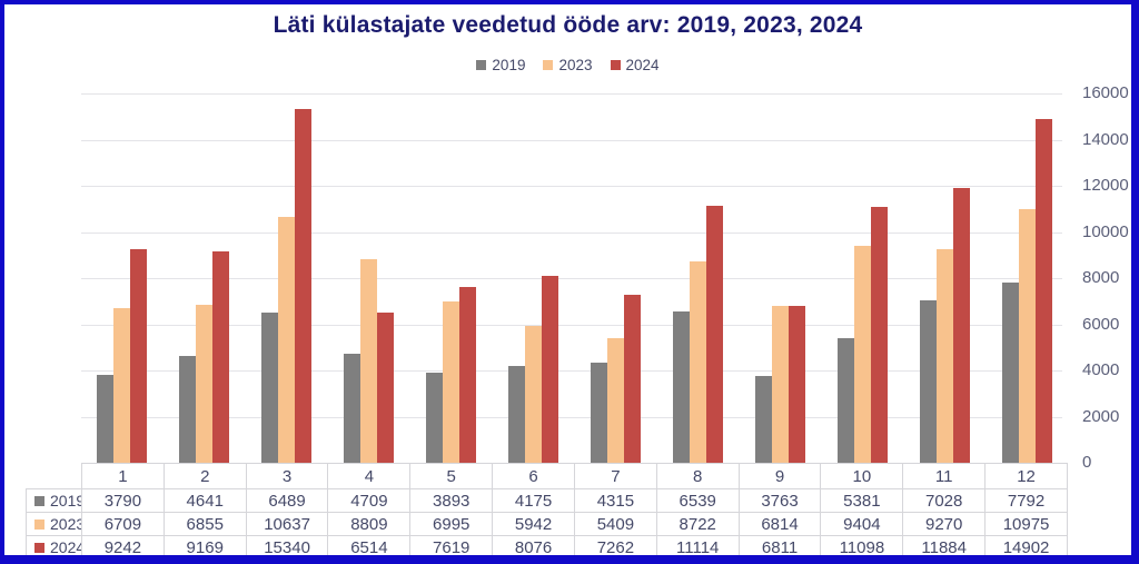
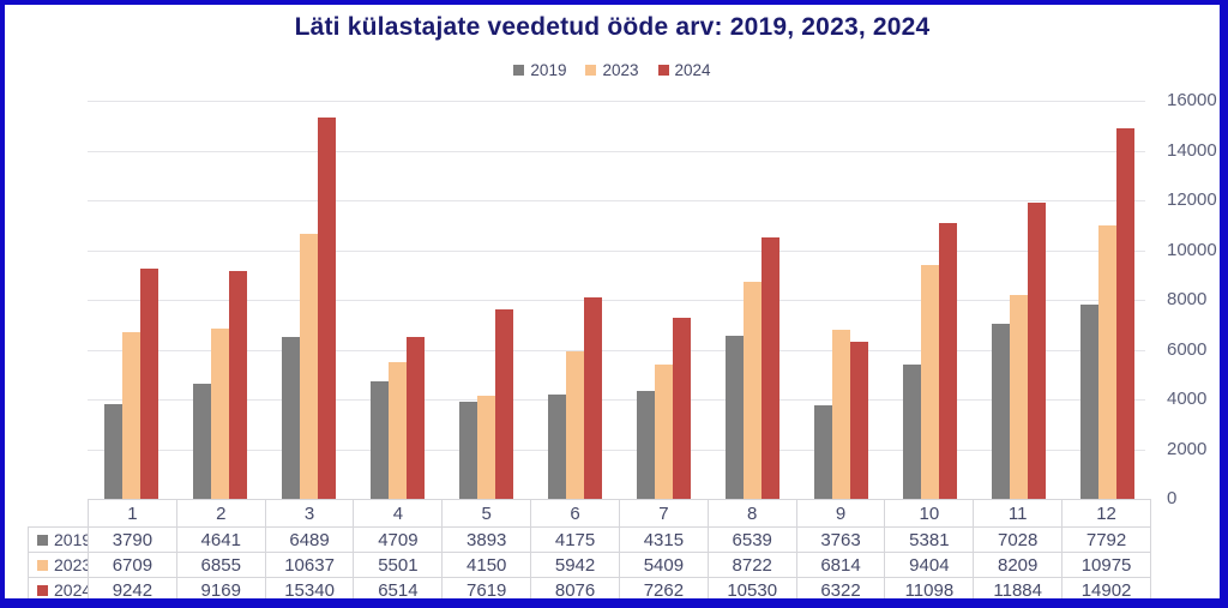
2023/4: 8809 -> 5501
2023/5: 6995 -> 4150
2024/8: 11114 -> 10530
2024/9: 6811 -> 6322
2023/11: 9270 -> 8209
